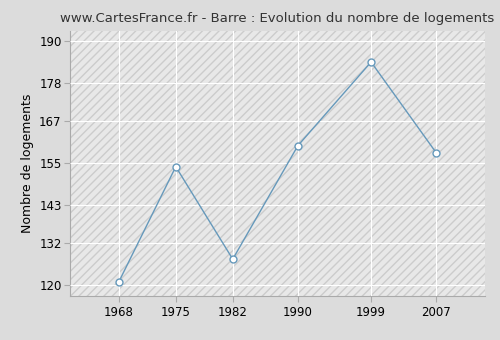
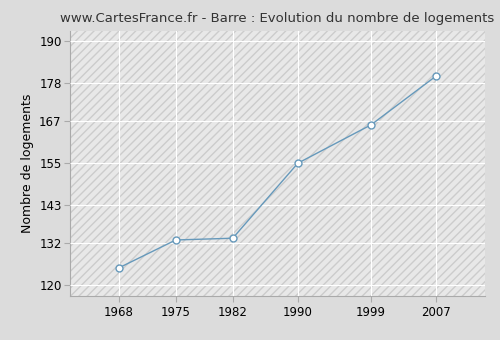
1968: 121.0 -> 125.0
1975: 154.0 -> 133.0
1982: 127.5 -> 133.5
1990: 160.0 -> 155.0
1999: 184.0 -> 166.0
2007: 158.0 -> 180.0
